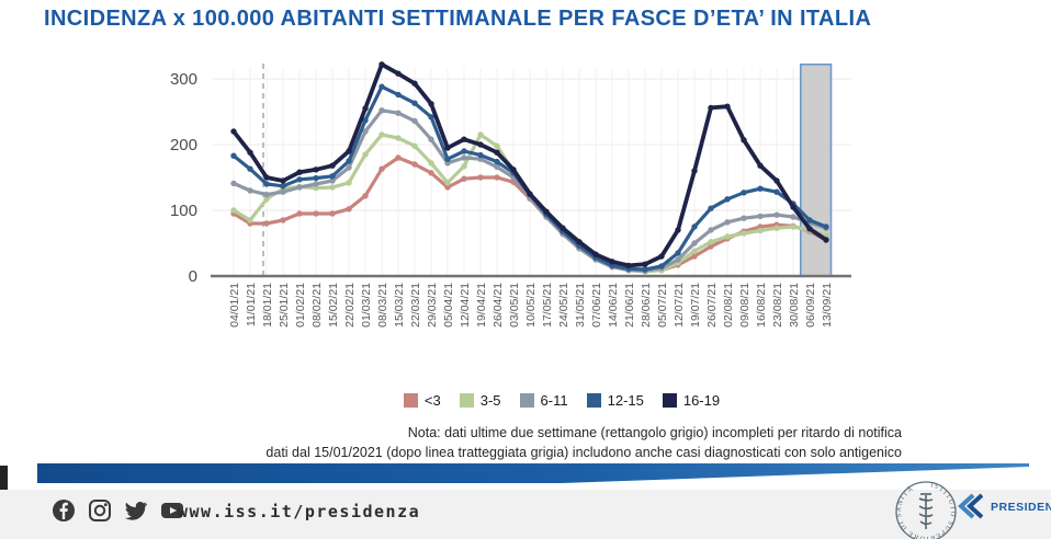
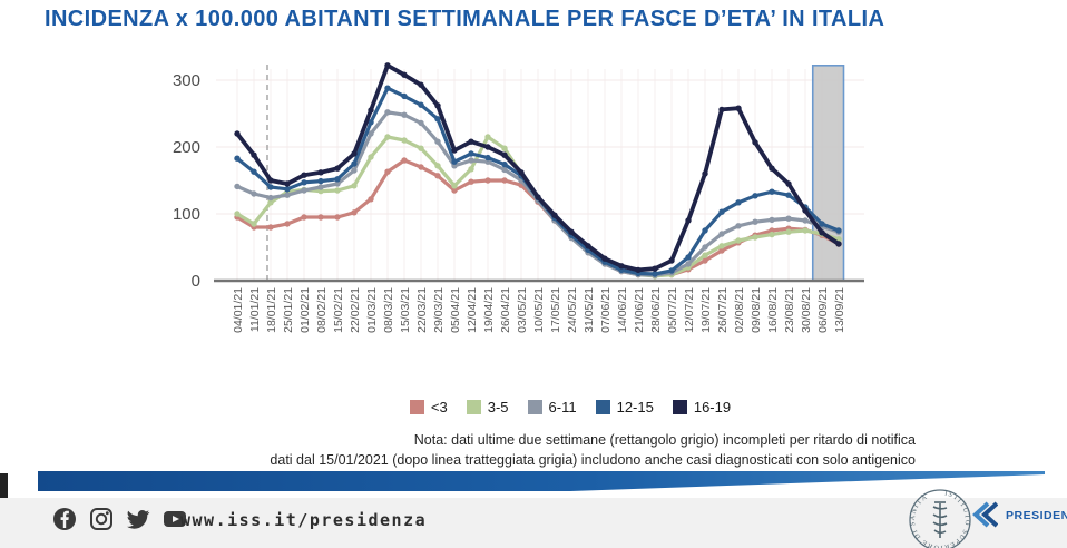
16-19/12/07/21: 70 -> 90
